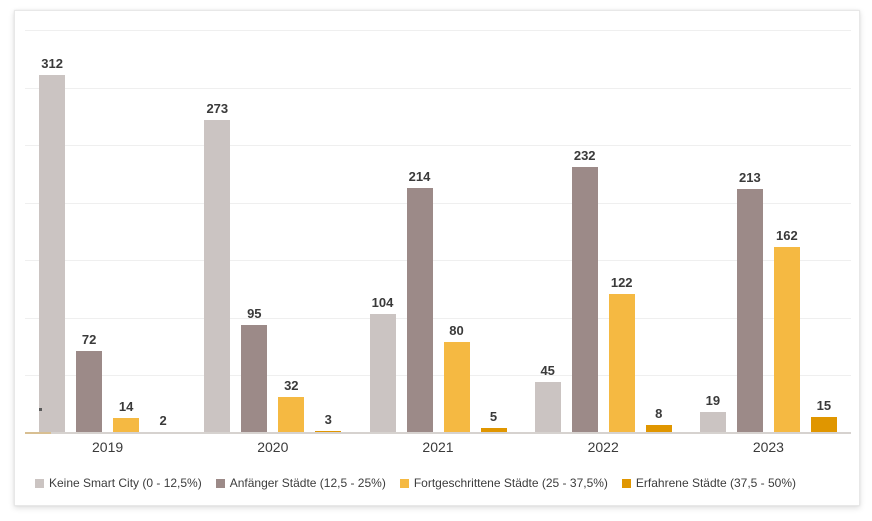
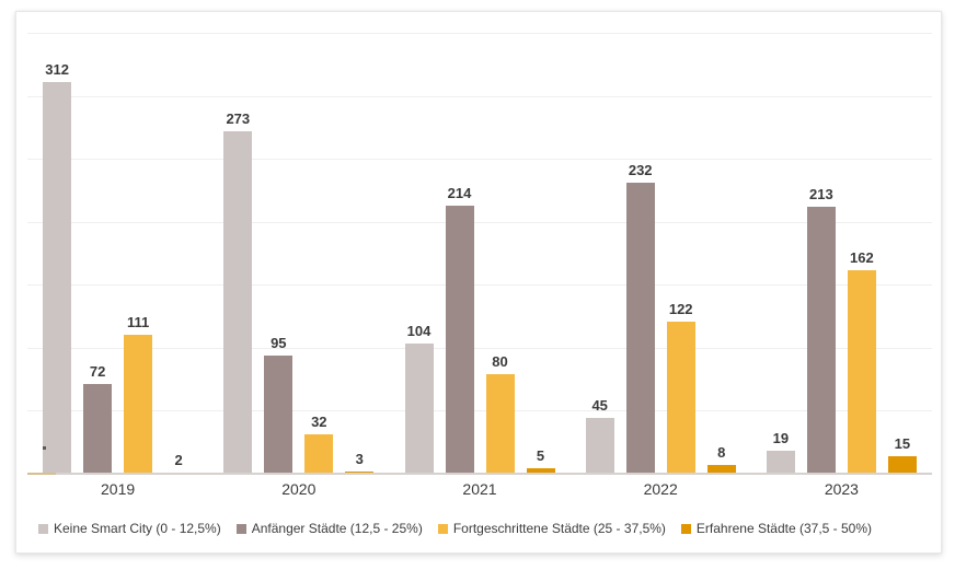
Fortgeschrittene Städte (25 - 37,5%)/2019: 14 -> 111
